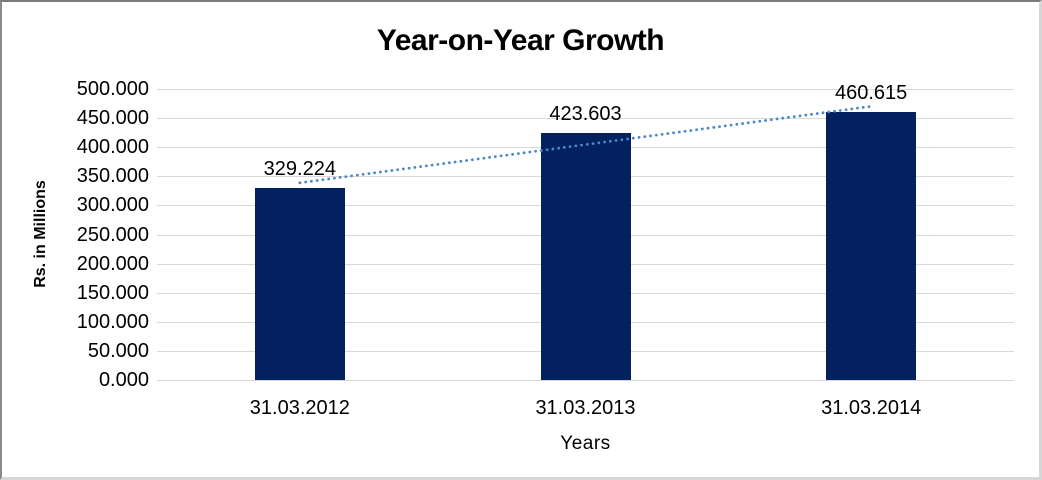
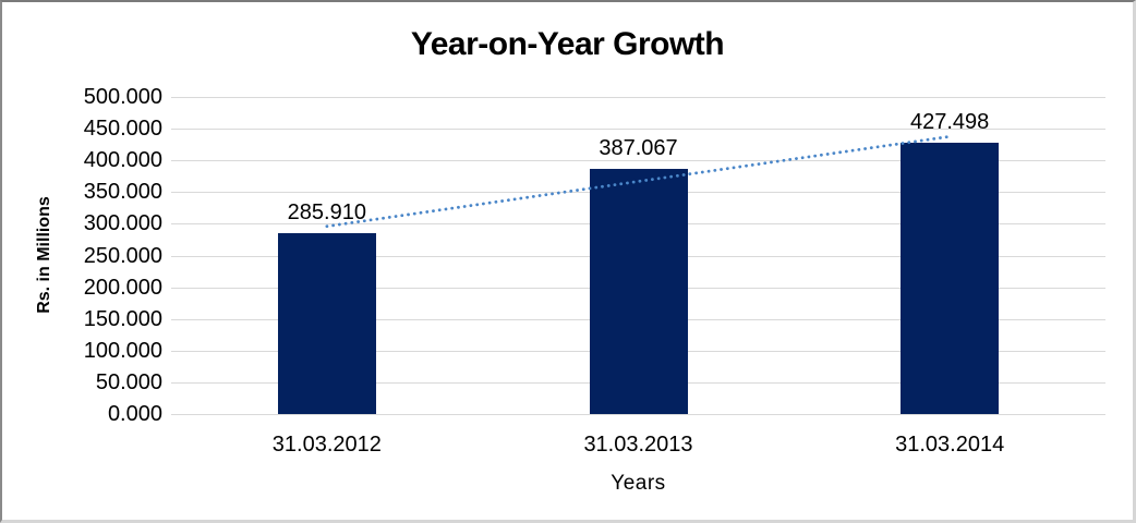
31.03.2012: 329.224 -> 285.910
31.03.2013: 423.603 -> 387.067
31.03.2014: 460.615 -> 427.498
